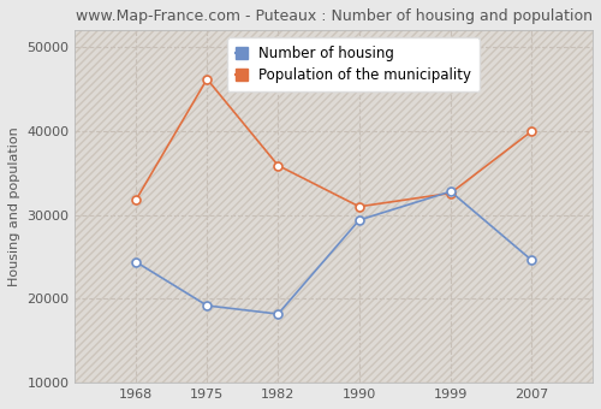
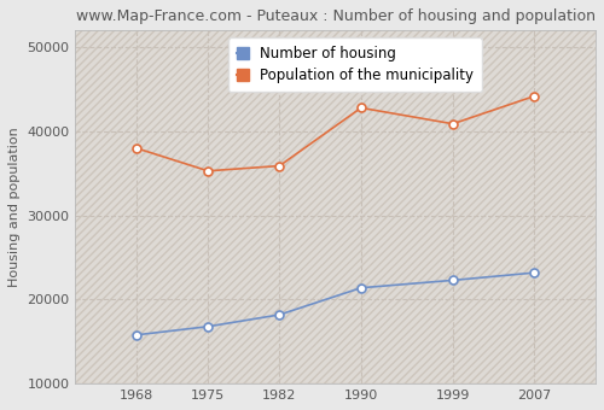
Number of housing/1968: 24400 -> 15800
Population of the municipality/1968: 31800 -> 38000
Number of housing/1975: 19200 -> 16800
Population of the municipality/1975: 46200 -> 35300
Number of housing/1990: 29400 -> 21400
Population of the municipality/1990: 31000 -> 42800
Number of housing/1999: 32800 -> 22300
Population of the municipality/1999: 32600 -> 40900
Number of housing/2007: 24600 -> 23200
Population of the municipality/2007: 40000 -> 44200
